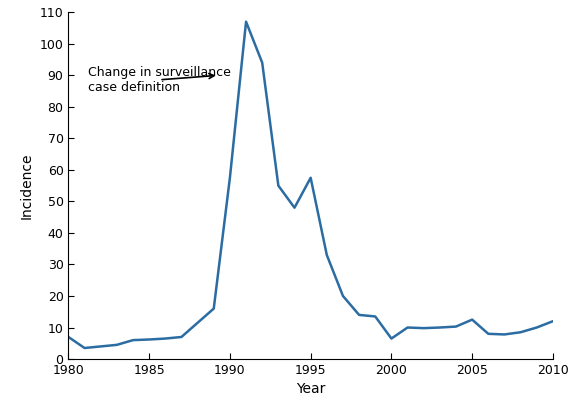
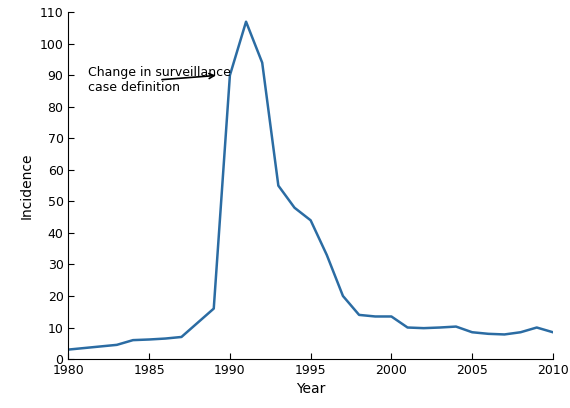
1980: 7.0 -> 3.0
1990: 57.5 -> 90.0
1995: 57.5 -> 44.0
2000: 6.5 -> 13.5
2005: 12.5 -> 8.5
2010: 12.0 -> 8.5
